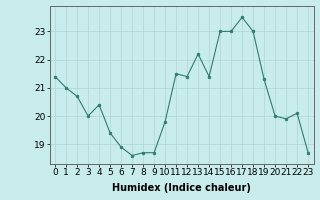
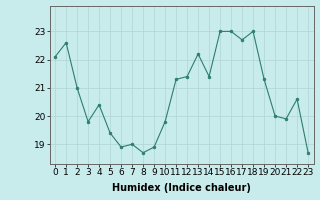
0: 21.4 -> 22.1
1: 21.0 -> 22.6
2: 20.7 -> 21.0
3: 20.0 -> 19.8
7: 18.6 -> 19.0
9: 18.7 -> 18.9
11: 21.5 -> 21.3
17: 23.5 -> 22.7
22: 20.1 -> 20.6
